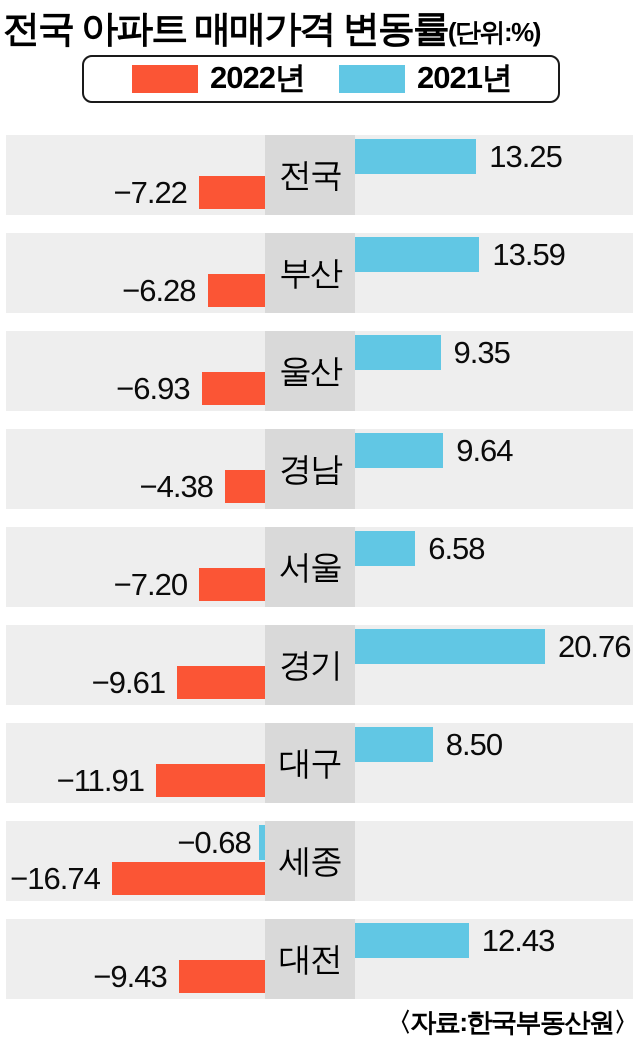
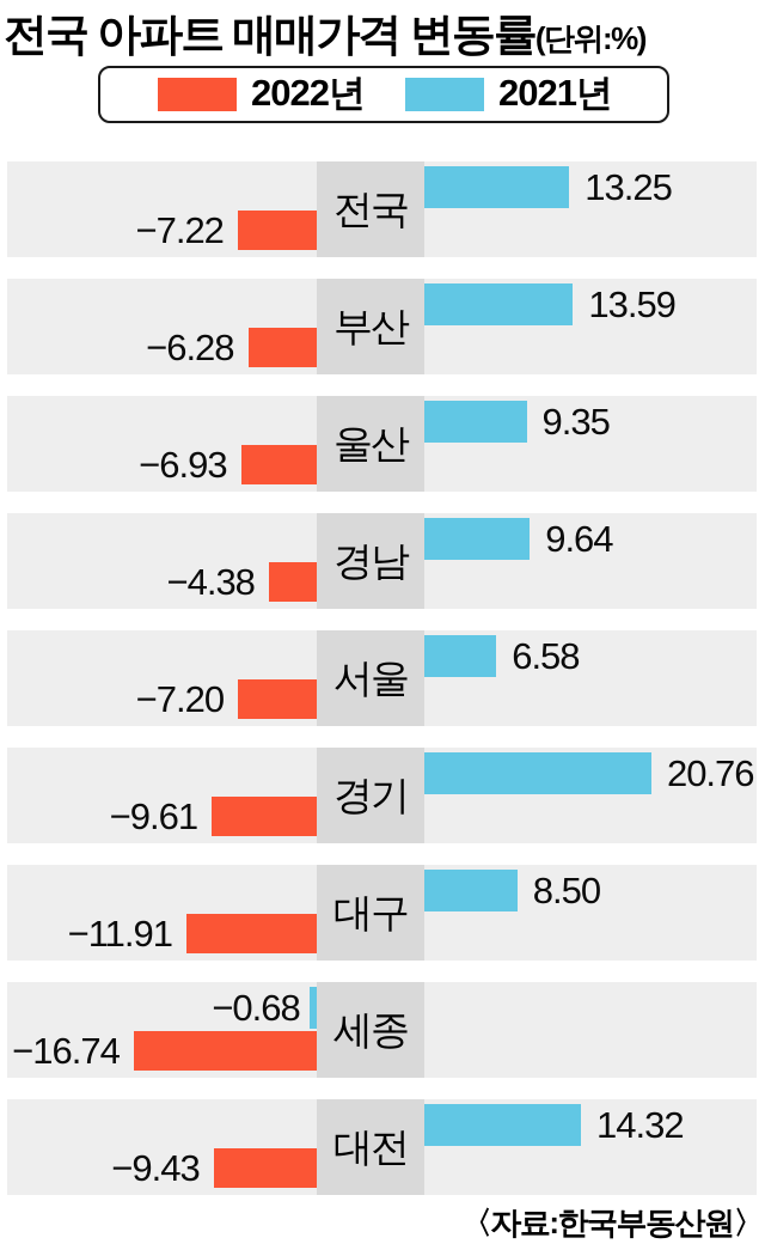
2021년/대전: 12.43 -> 14.32
